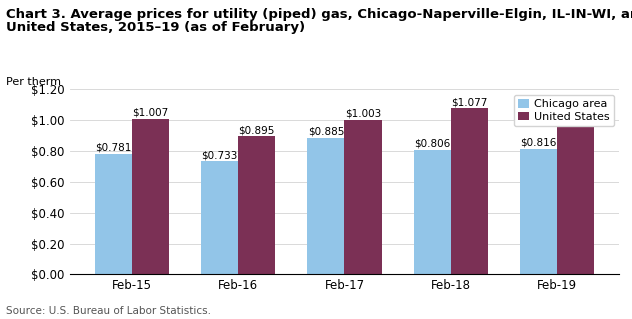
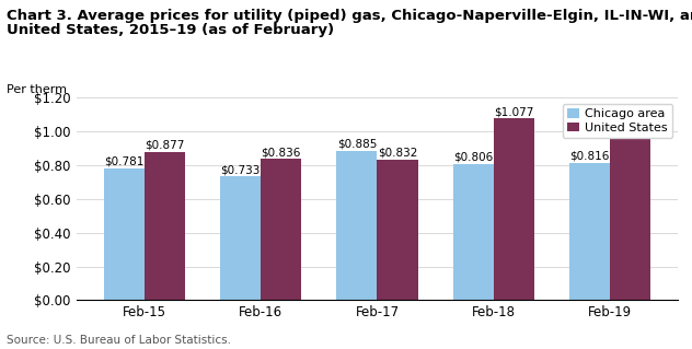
United States/Feb-15: $1.007 -> $0.877
United States/Feb-16: $0.895 -> $0.836
United States/Feb-17: $1.003 -> $0.832
